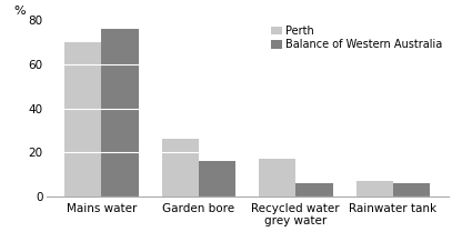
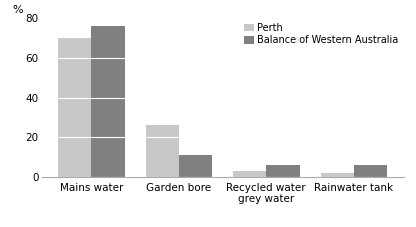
Balance of Western Australia/Garden bore: 16 -> 11
Perth/Recycled water grey water: 17 -> 3
Perth/Rainwater tank: 7 -> 2
